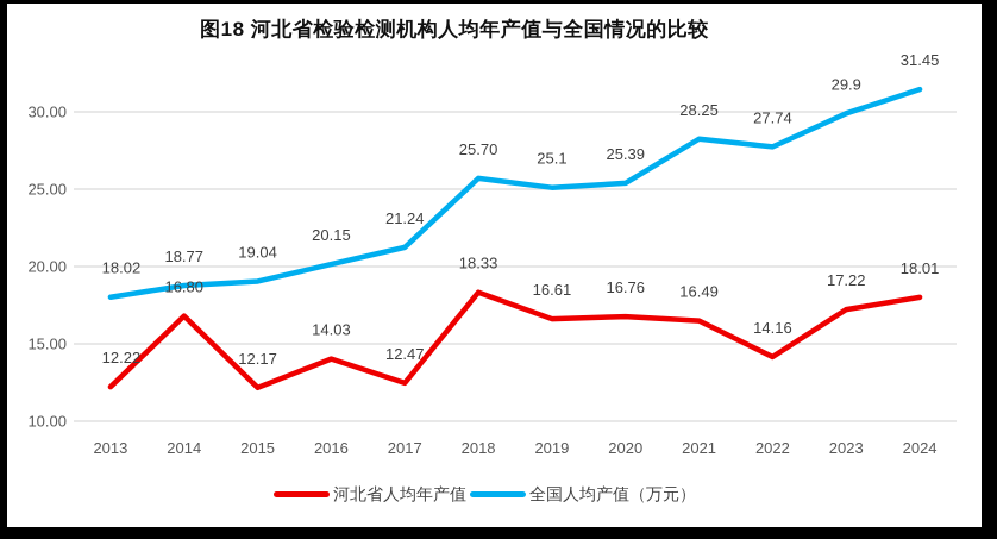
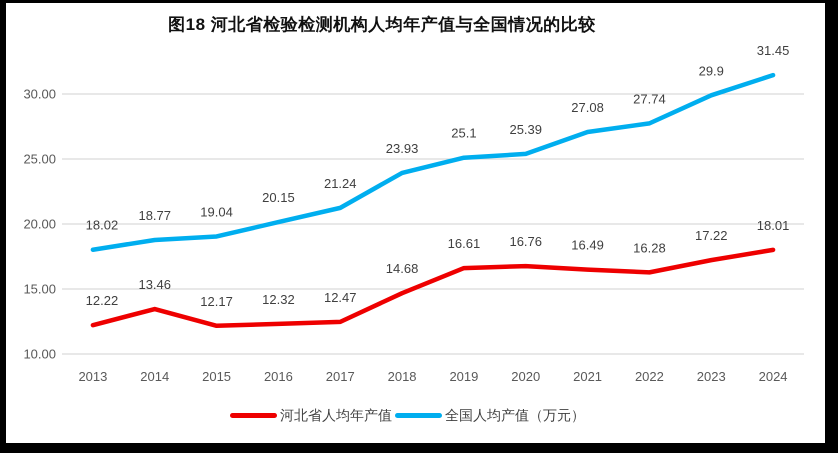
河北省人均年产值/2014: 16.80 -> 13.46
河北省人均年产值/2016: 14.03 -> 12.32
河北省人均年产值/2018: 18.33 -> 14.68
全国人均产值（万元）/2018: 25.70 -> 23.93
全国人均产值（万元）/2021: 28.25 -> 27.08
河北省人均年产值/2022: 14.16 -> 16.28
